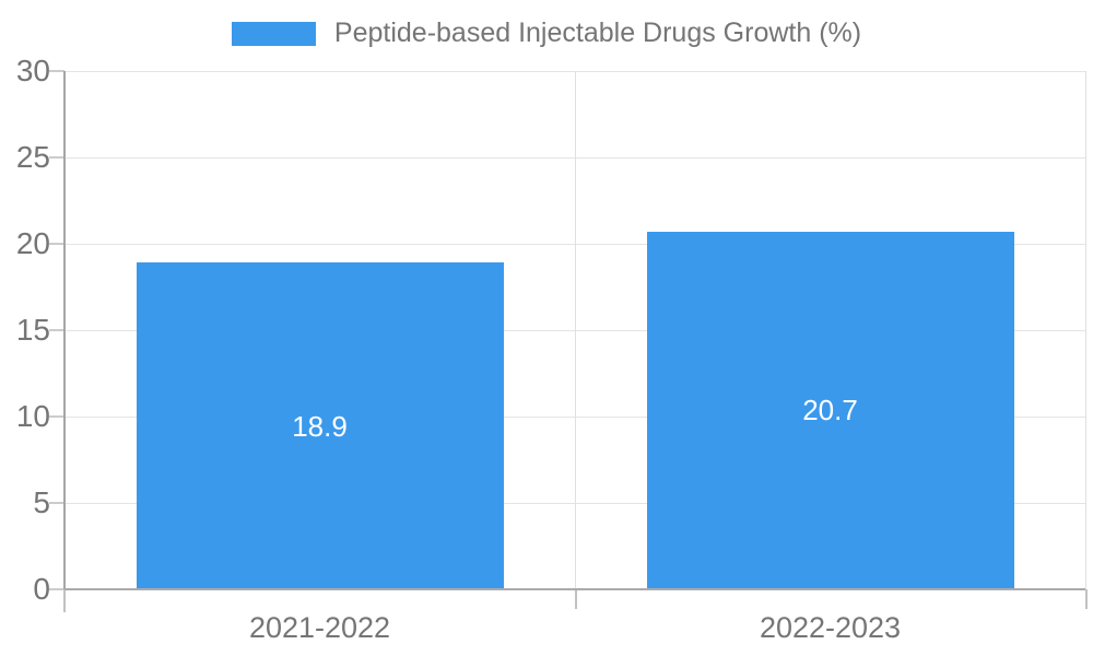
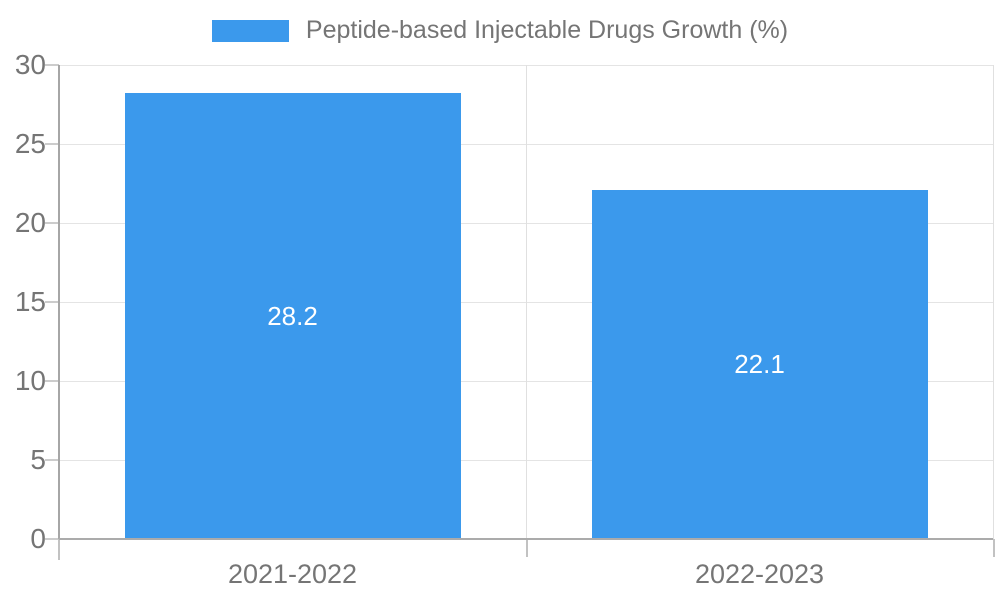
2021-2022: 18.9 -> 28.2
2022-2023: 20.7 -> 22.1
